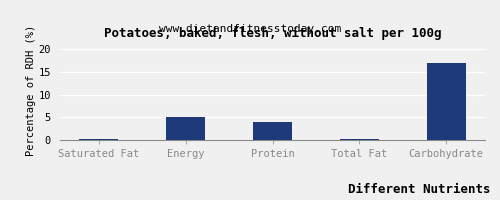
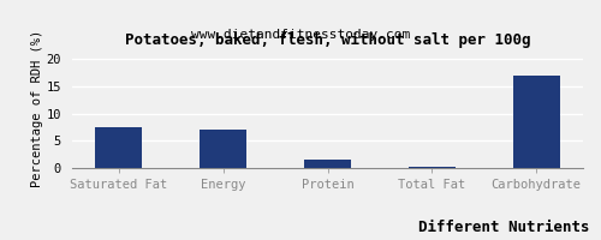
Saturated Fat: 0.1 -> 7.5
Energy: 5.0 -> 7.0
Protein: 4.0 -> 1.5
